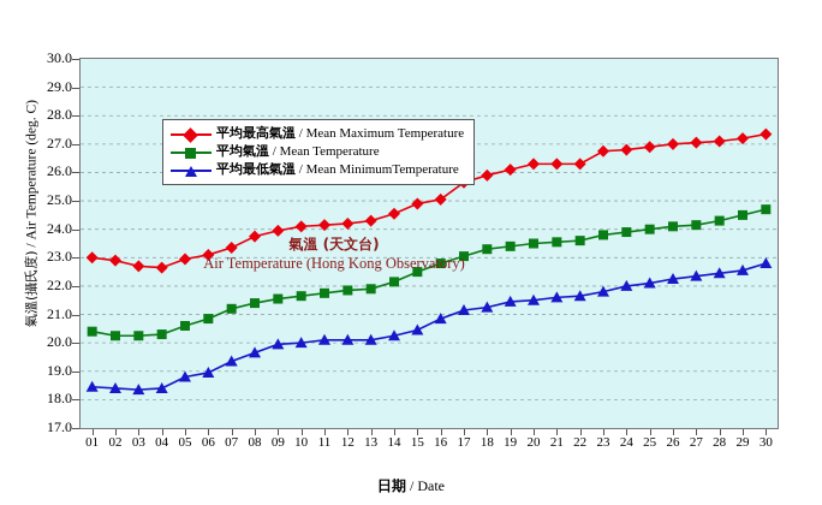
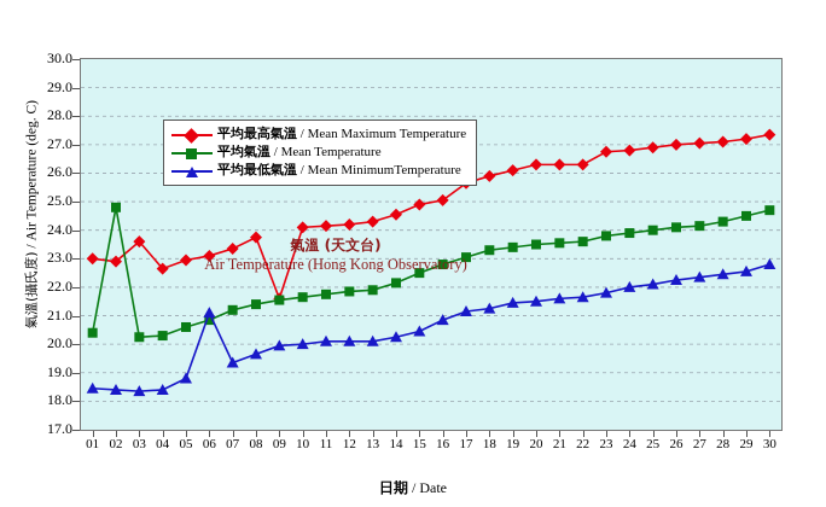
平均氣溫 / Mean Temperature/02: 20.2 -> 24.8
平均最高氣溫 / Mean Maximum Temperature/03: 22.7 -> 23.6
平均最低氣溫 / Mean MinimumTemperature/06: 18.9 -> 21.1
平均最高氣溫 / Mean Maximum Temperature/09: 23.9 -> 21.6
